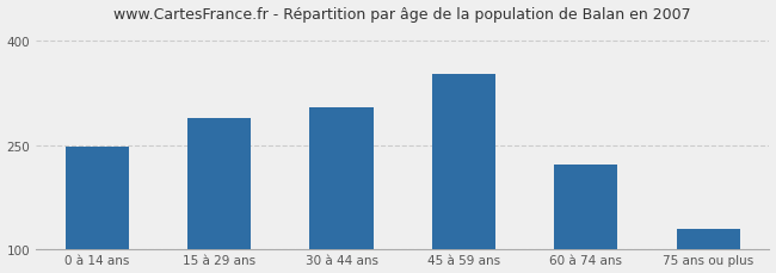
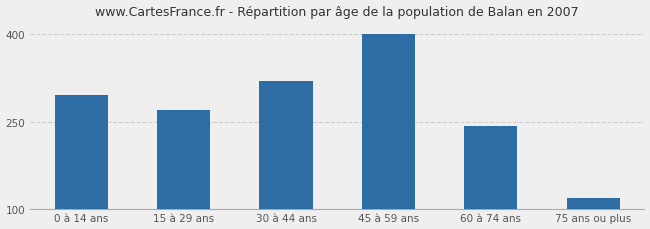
0 à 14 ans: 248 -> 295
15 à 29 ans: 288 -> 270
30 à 44 ans: 304 -> 320
45 à 59 ans: 352 -> 400
60 à 74 ans: 222 -> 242
75 ans ou plus: 128 -> 118
